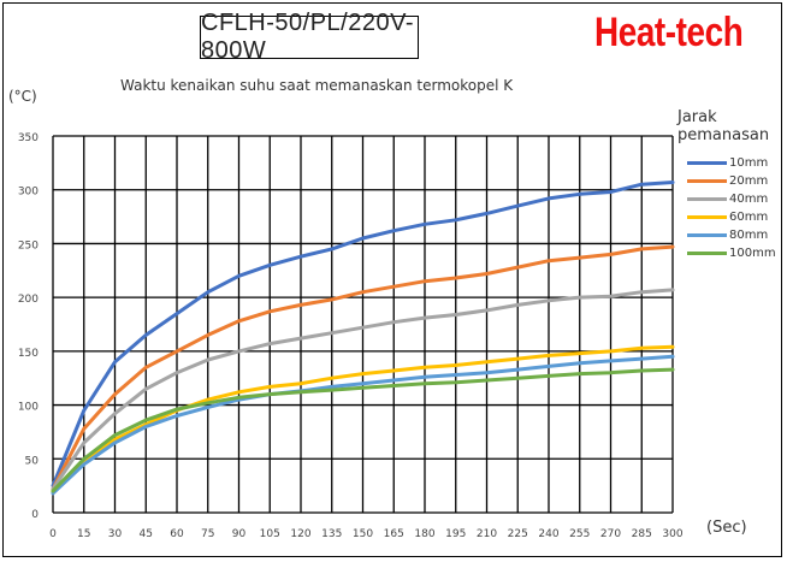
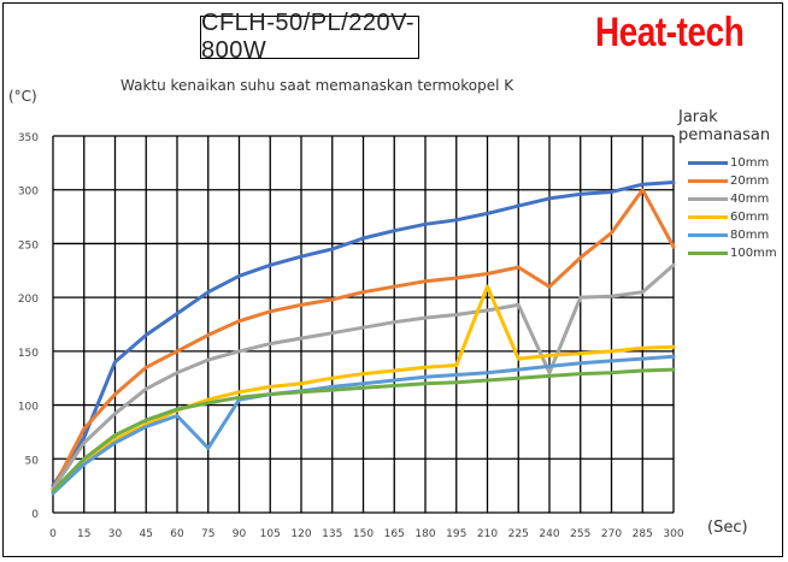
10mm/15: 100 -> 70
80mm/75: 100 -> 60
60mm/210: 140 -> 210
20mm/240: 230 -> 210
40mm/240: 200 -> 130
20mm/270: 240 -> 260
20mm/285: 240 -> 300
40mm/300: 210 -> 230
